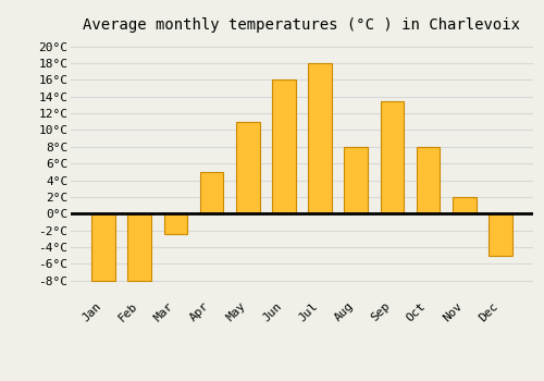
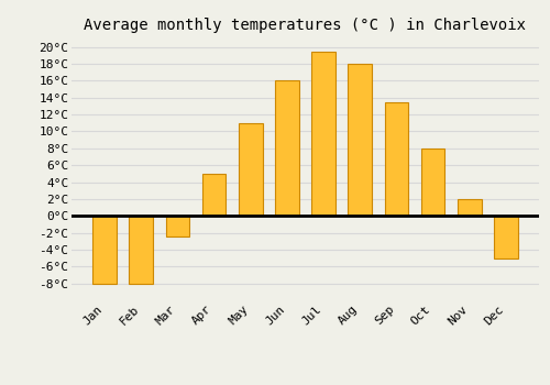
Jul: 18.0°C -> 19.5°C
Aug: 8.0°C -> 18.0°C
